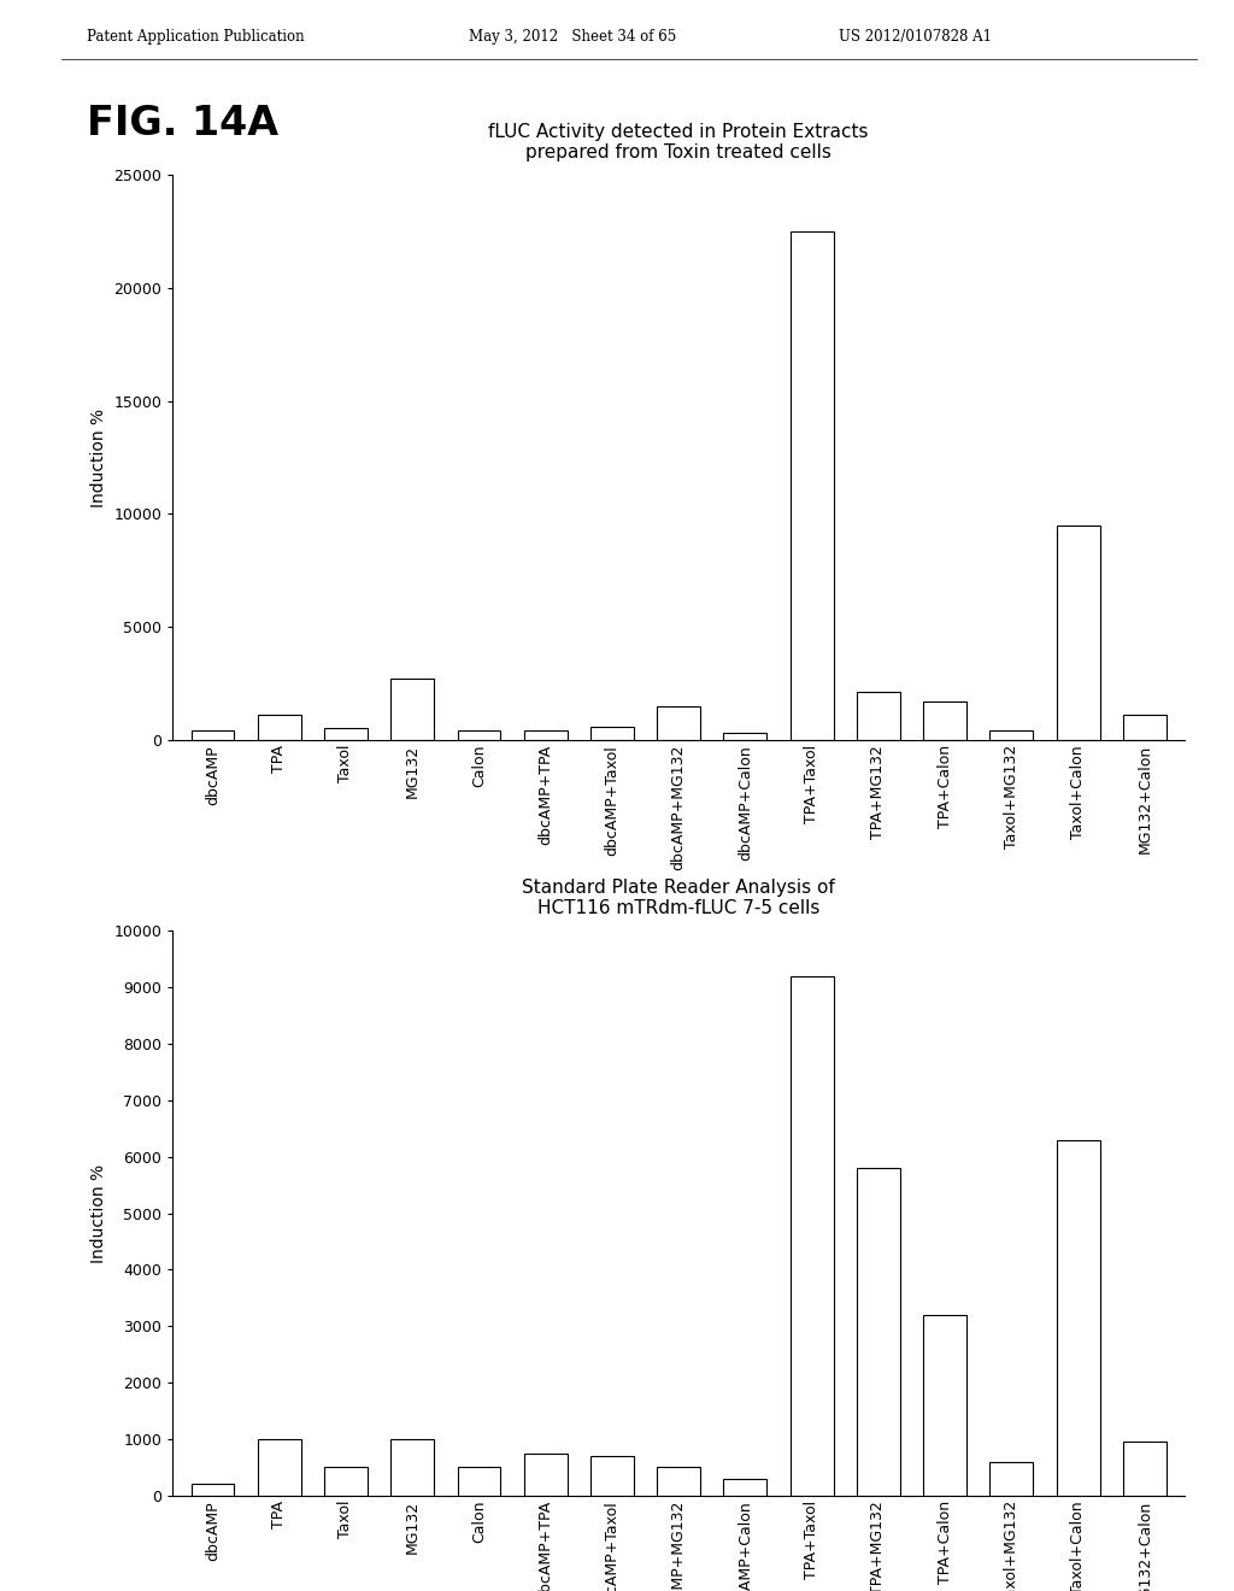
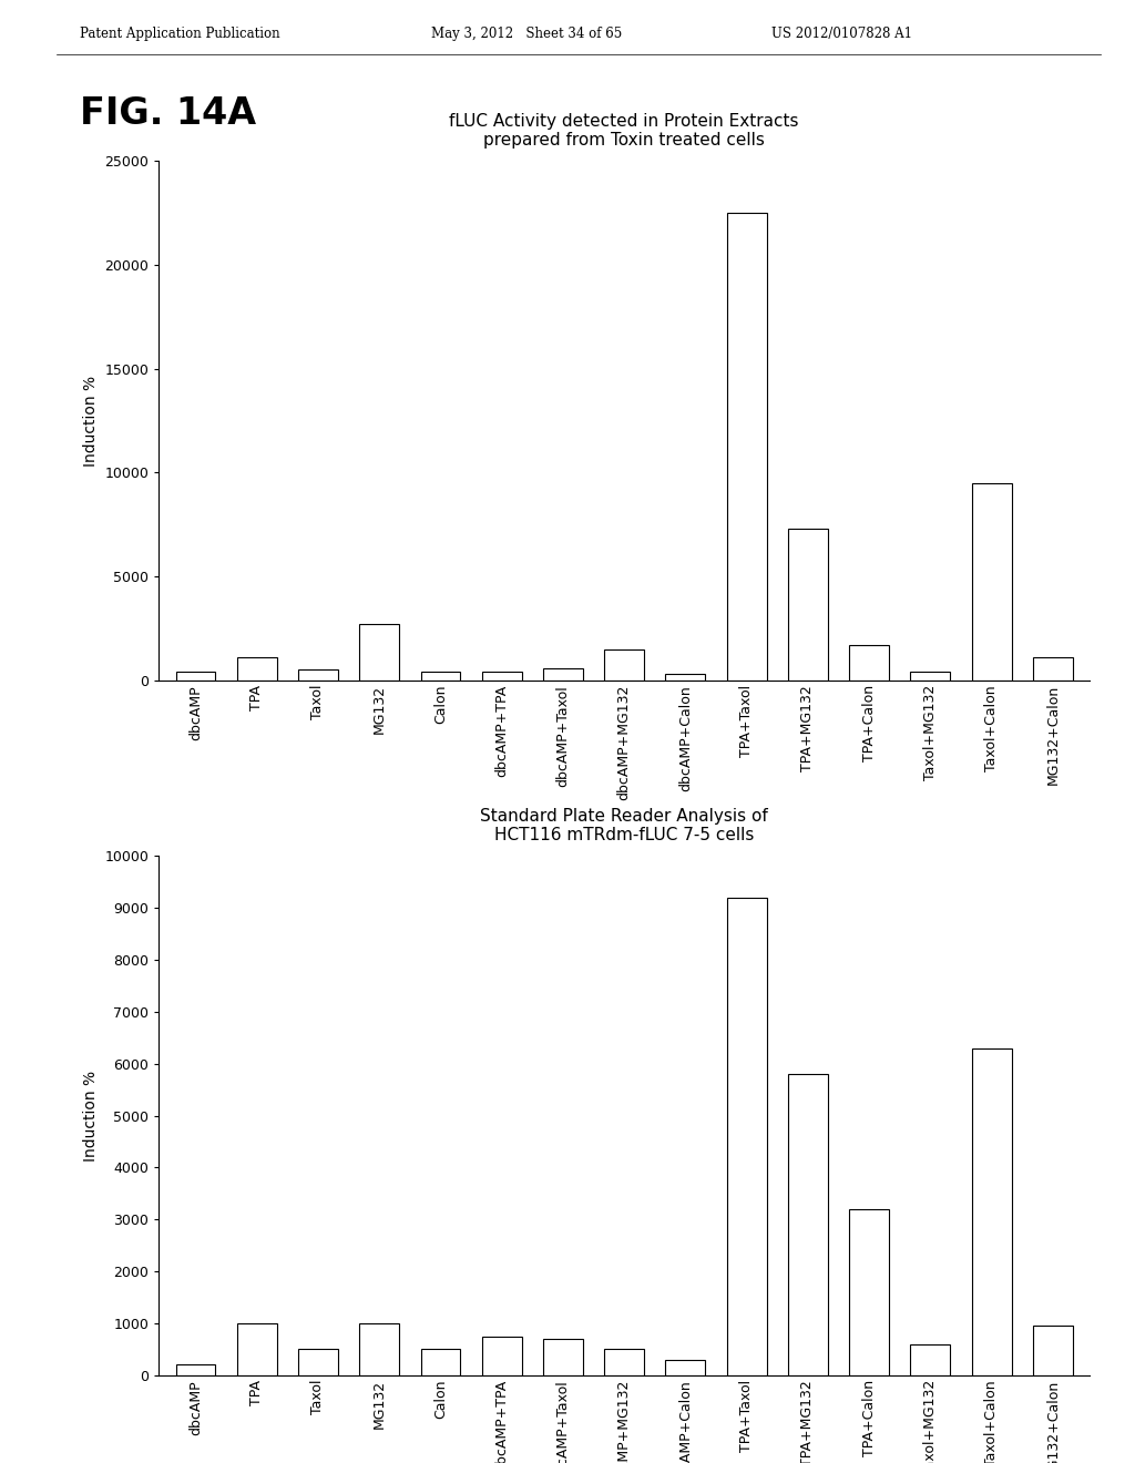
TPA+MG132: 2100 -> 7300
